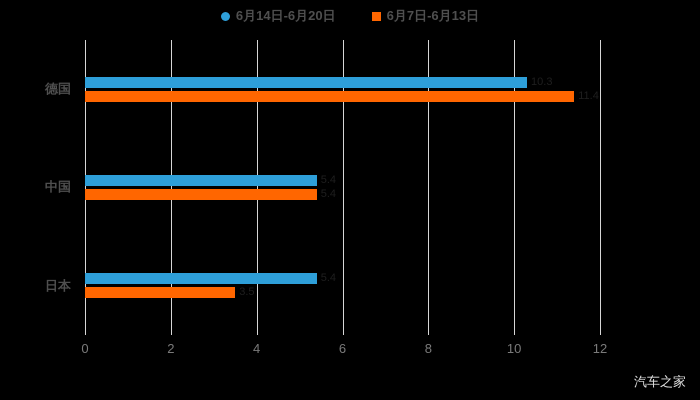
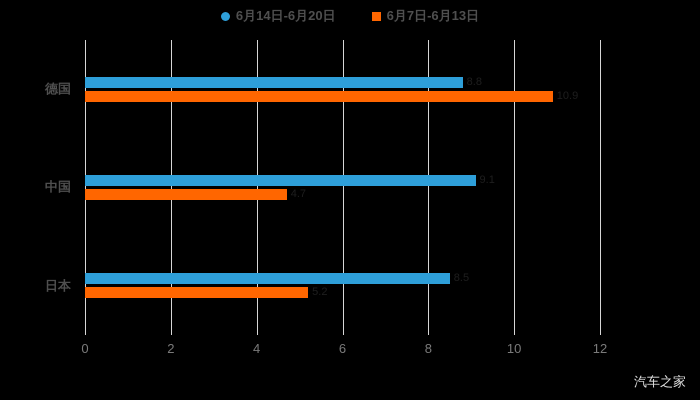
6月14日-6月20日/德国: 10.3 -> 8.8
6月7日-6月13日/德国: 11.4 -> 10.9
6月14日-6月20日/中国: 5.4 -> 9.1
6月7日-6月13日/中国: 5.4 -> 4.7
6月14日-6月20日/日本: 5.4 -> 8.5
6月7日-6月13日/日本: 3.5 -> 5.2
